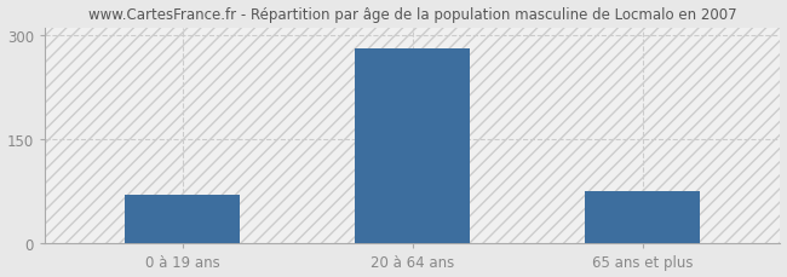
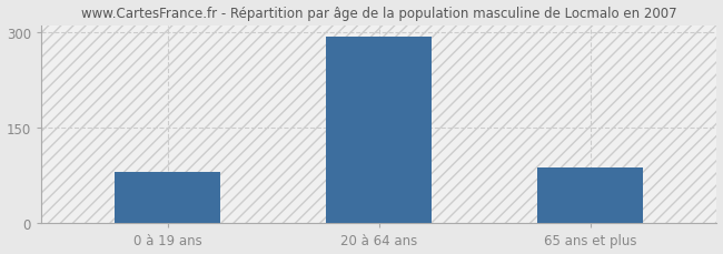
0 à 19 ans: 70 -> 80
20 à 64 ans: 280 -> 292
65 ans et plus: 75 -> 88
